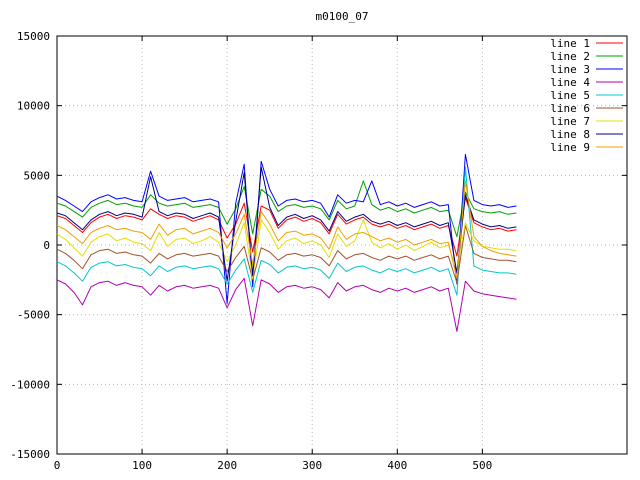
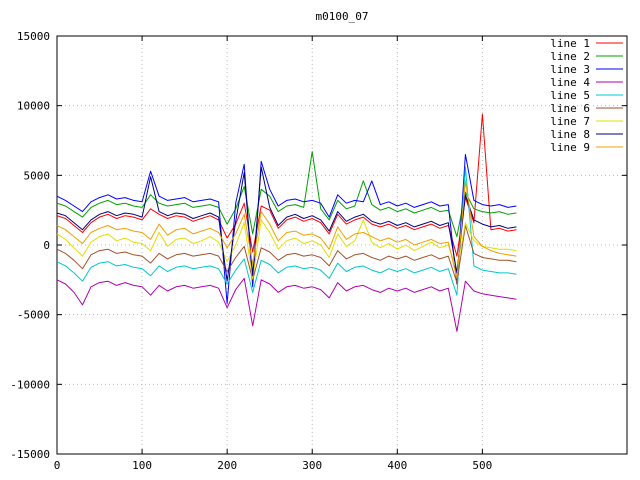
line 2/300: 2800 -> 6700
line 1/500: 1300 -> 9400
